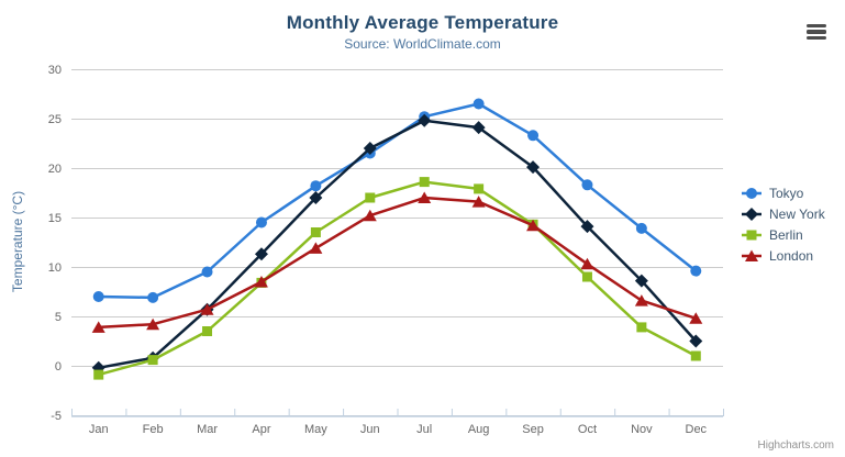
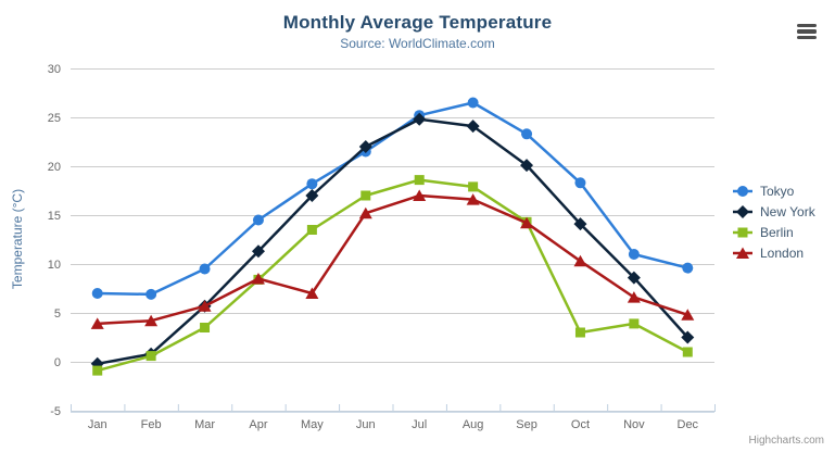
London/May: 12 -> 7
Berlin/Oct: 9 -> 3
Tokyo/Nov: 14 -> 11
